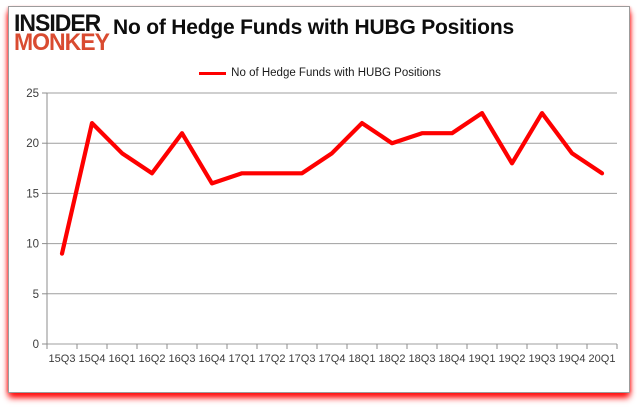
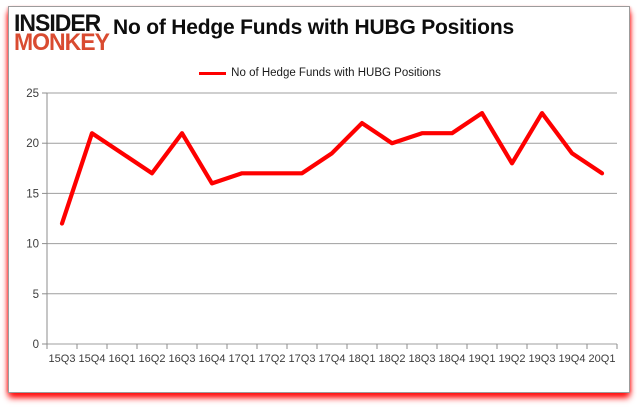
15Q3: 9 -> 12
15Q4: 22 -> 21
